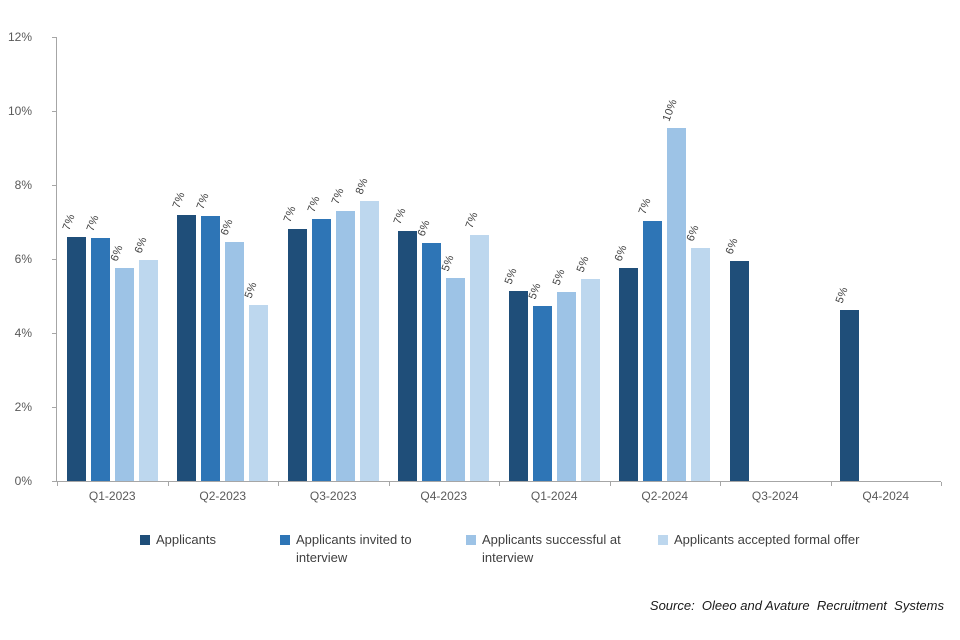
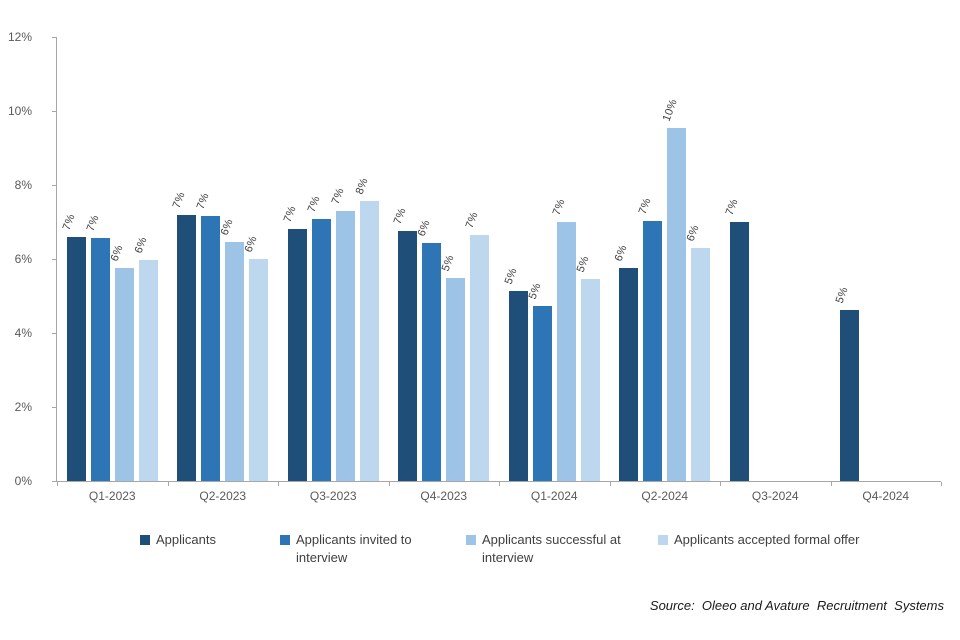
Applicants accepted formal offer/Q2-2023: 5% -> 6%
Applicants successful at interview/Q1-2024: 5% -> 7%
Applicants/Q3-2024: 6% -> 7%
